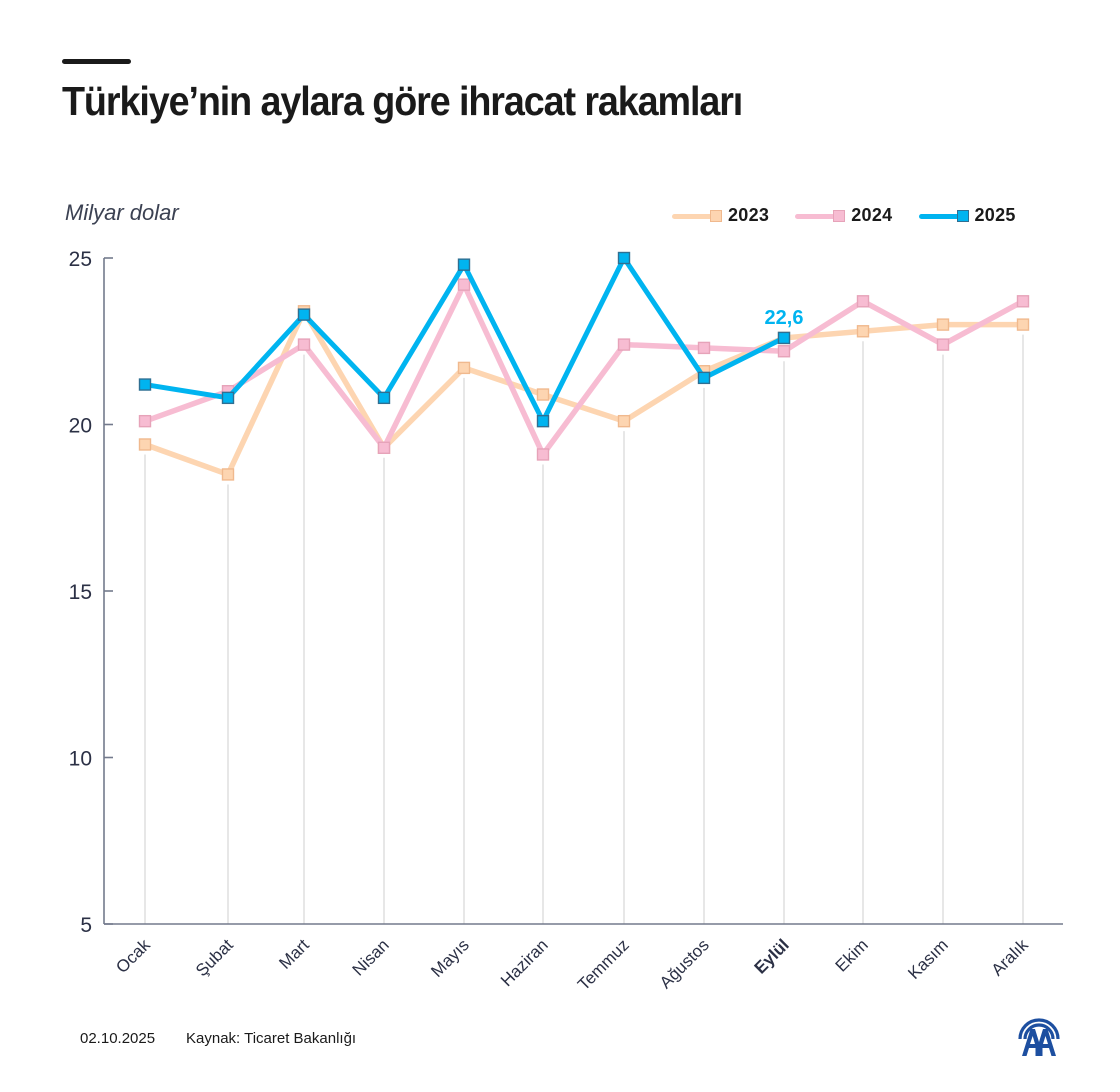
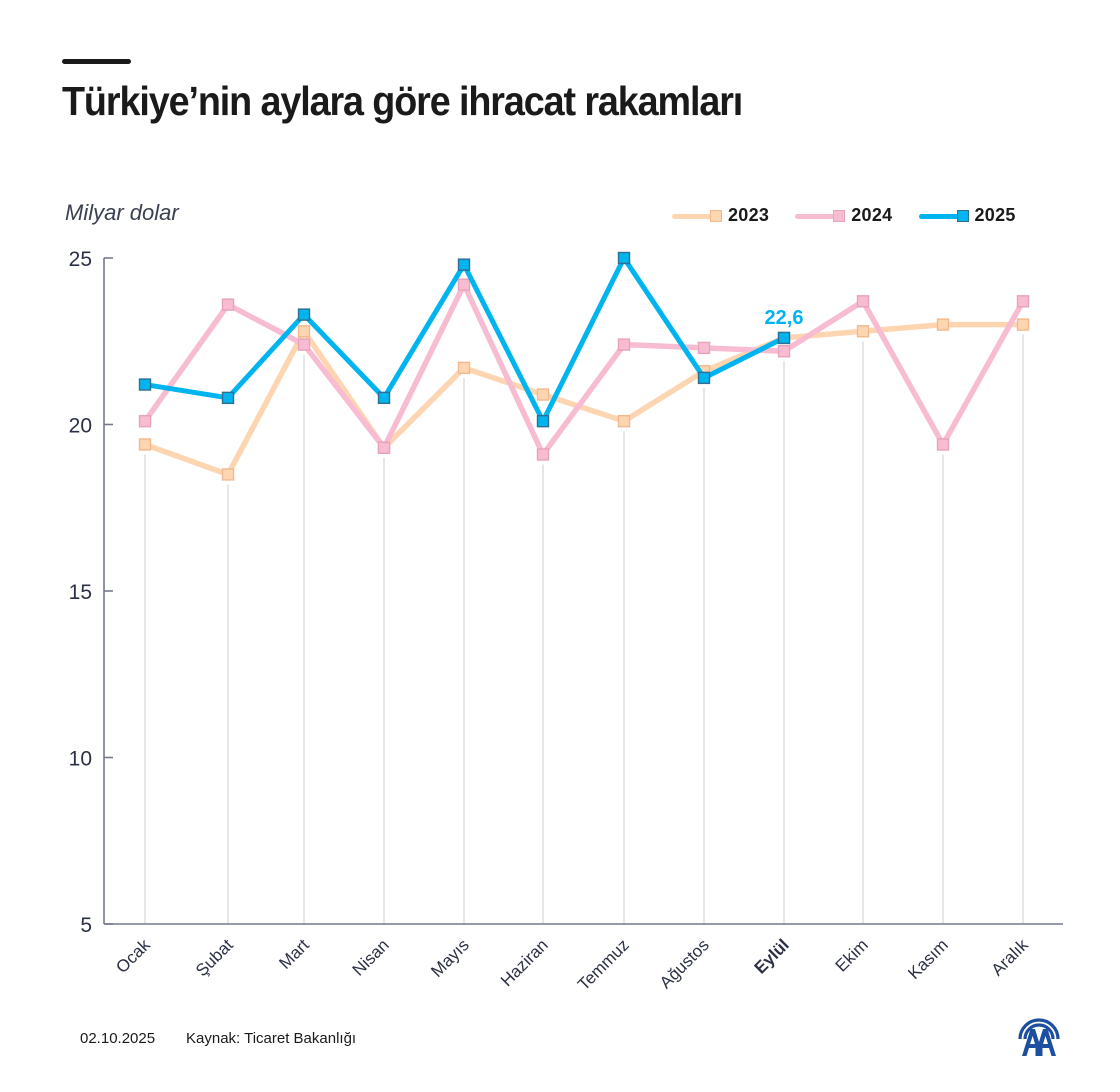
2024/Şubat: 21.0 -> 23.6
2023/Mart: 23.4 -> 22.8
2024/Kasım: 22.4 -> 19.4
